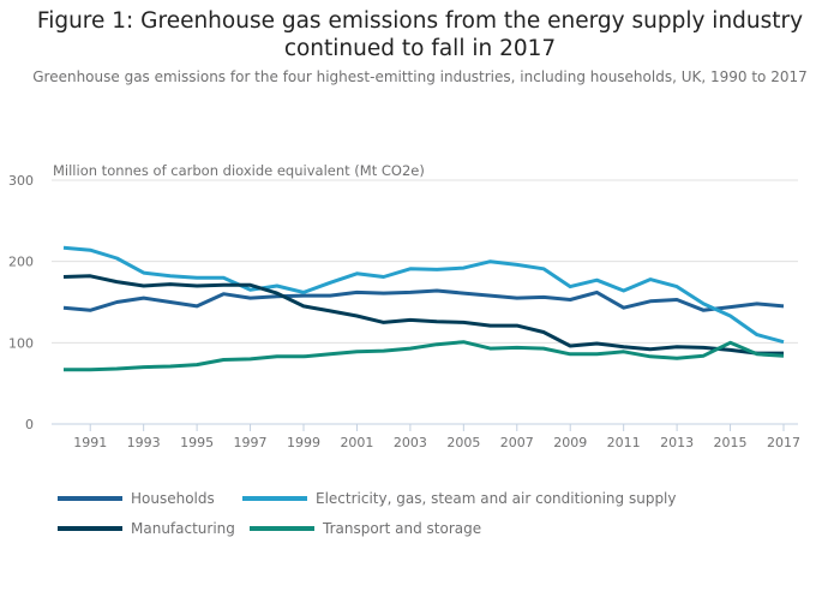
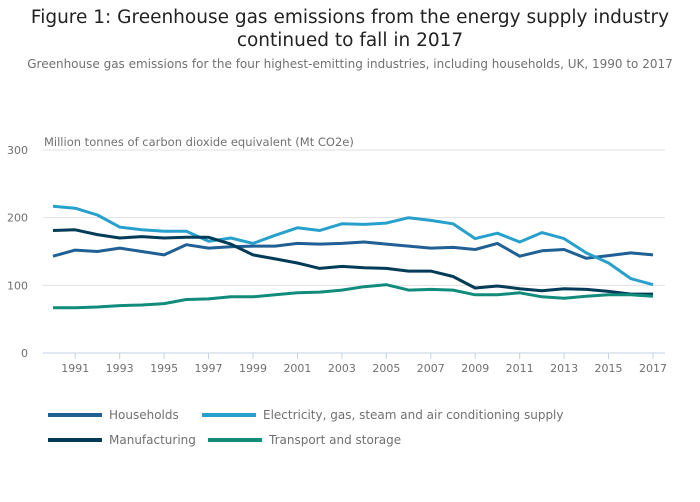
Households/1991: 140 -> 150
Transport and storage/2015: 100 -> 90
